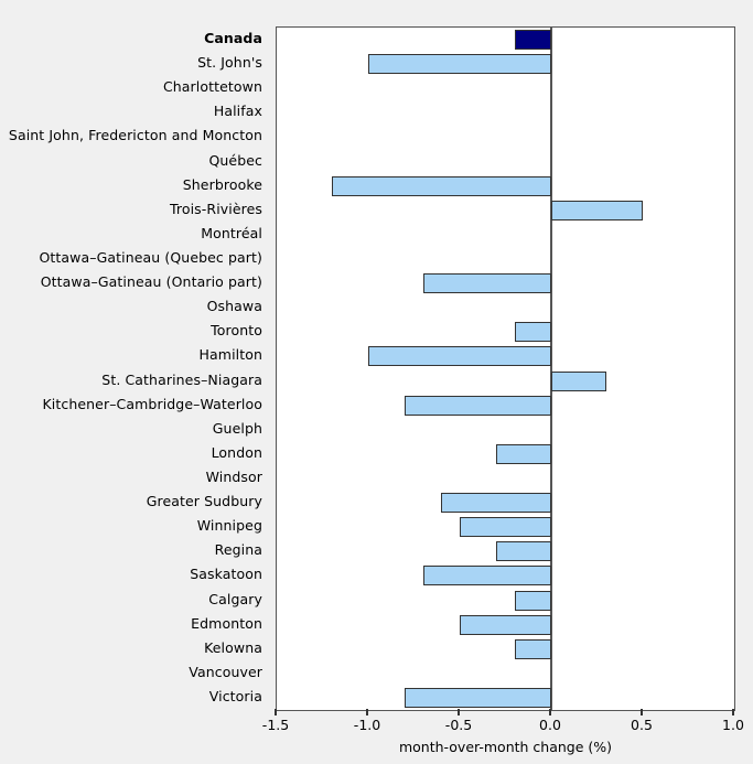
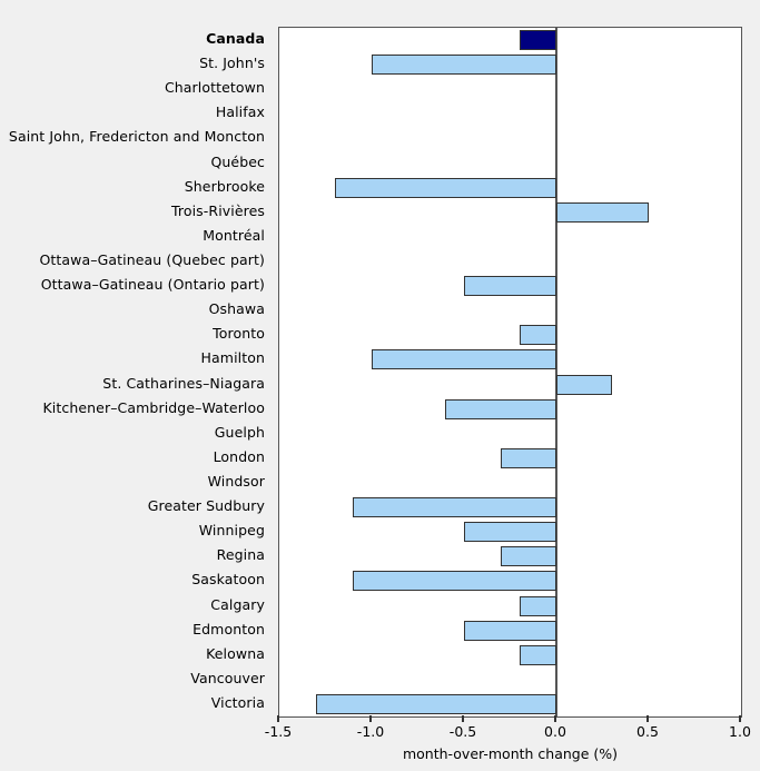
Ottawa–Gatineau (Ontario part): -0.7 -> -0.5
Kitchener–Cambridge–Waterloo: -0.8 -> -0.6
Greater Sudbury: -0.6 -> -1.1
Saskatoon: -0.7 -> -1.1
Victoria: -0.8 -> -1.3
